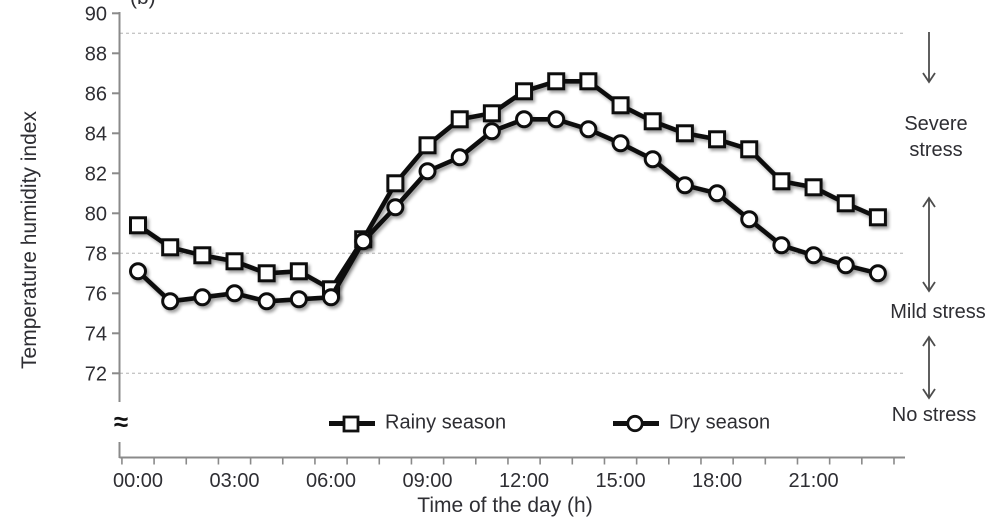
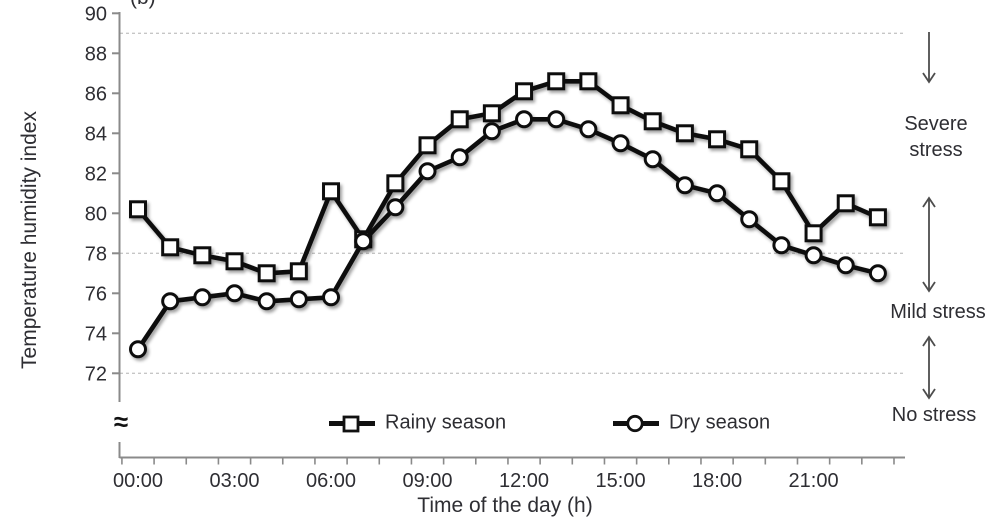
Rainy season/00:00: 79.4 -> 80.2
Dry season/00:00: 77.1 -> 73.2
Rainy season/06:00: 76.2 -> 81.1
Rainy season/21:00: 81.3 -> 79.0
